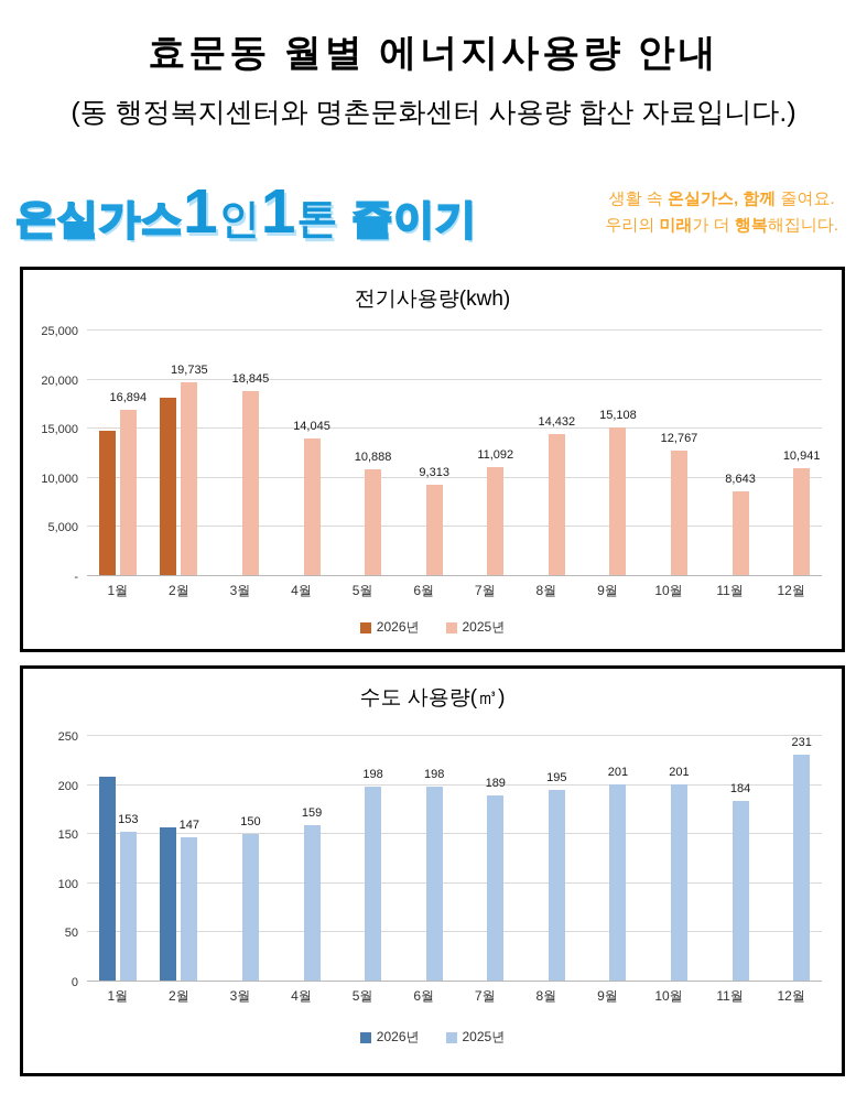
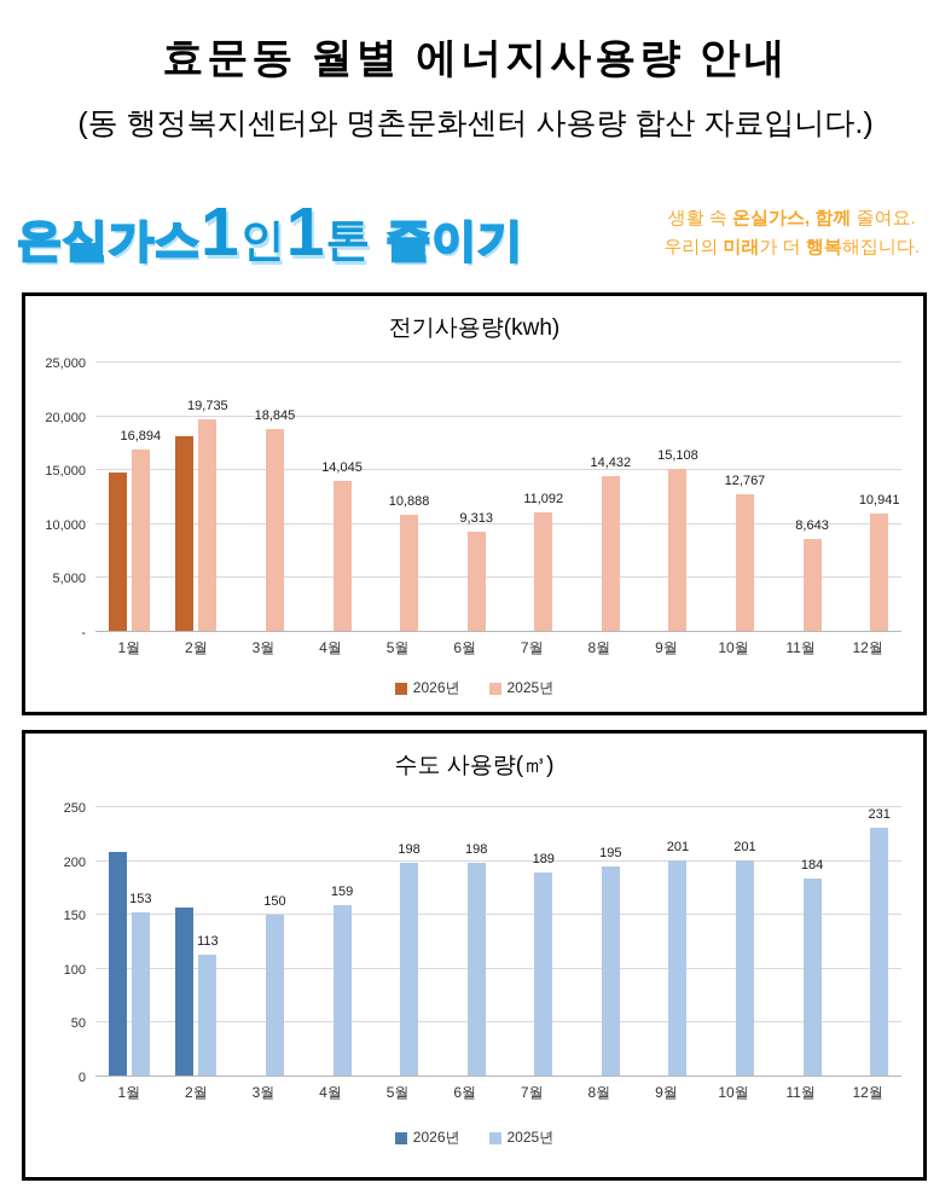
수도 사용량(㎥)/2025년/2월: 147 -> 113
